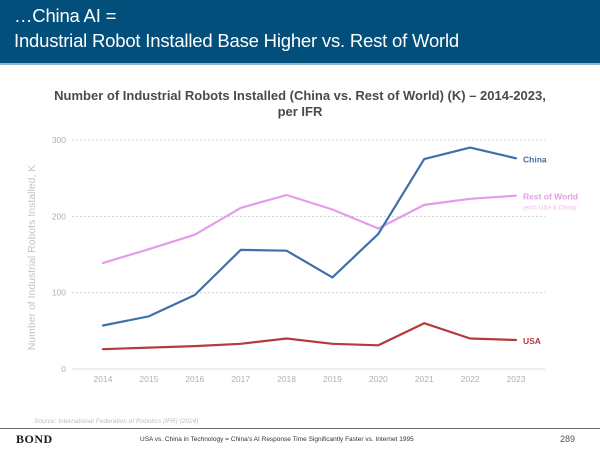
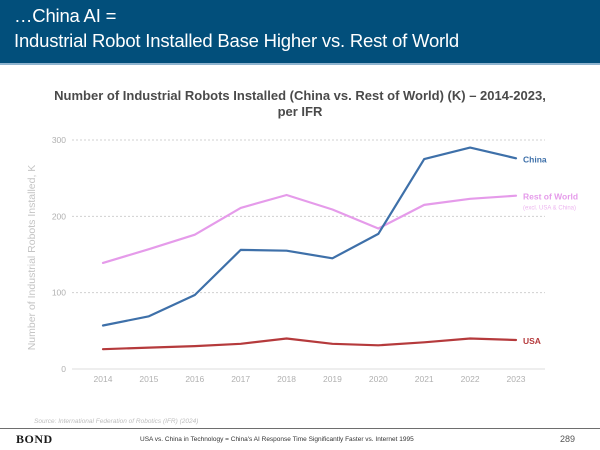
China/2019: 120 -> 140
USA/2021: 60 -> 40
